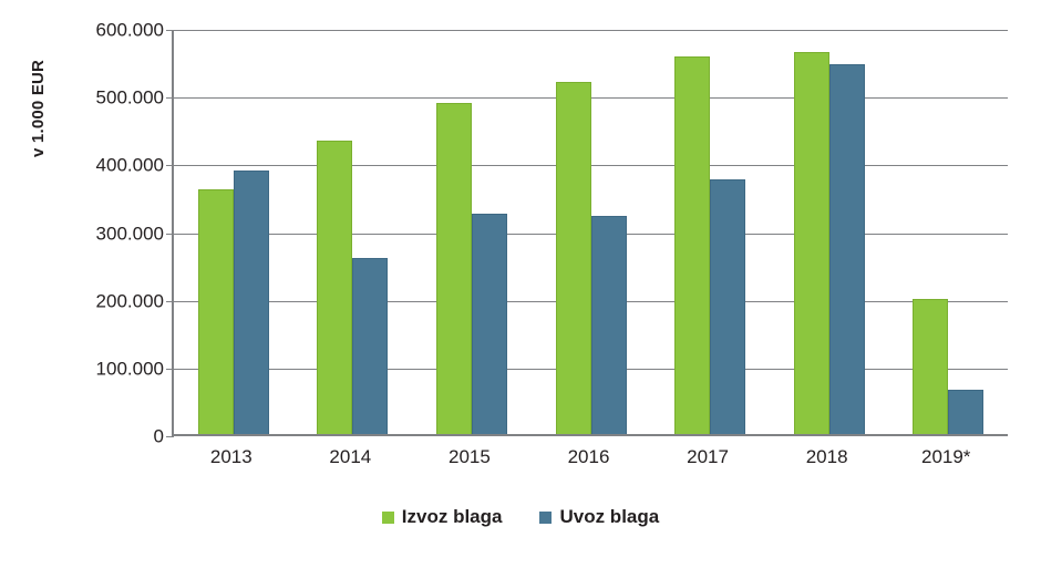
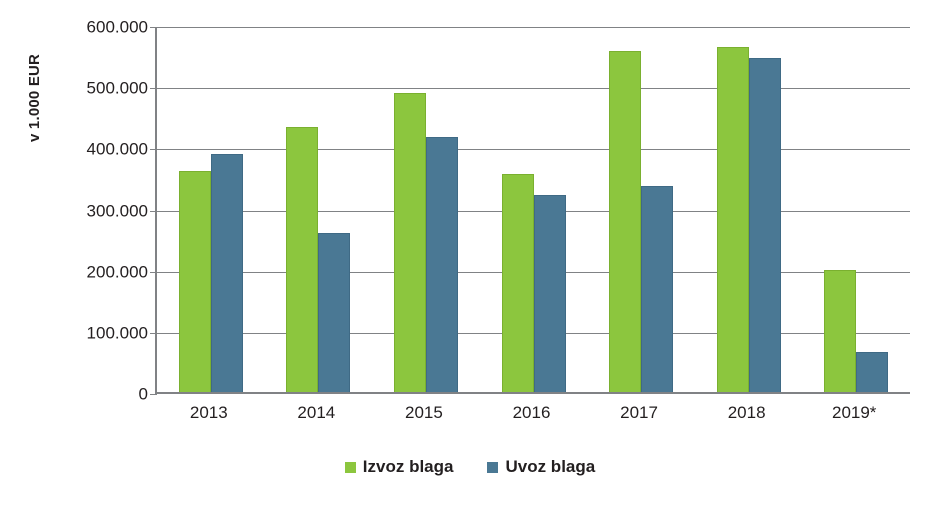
Uvoz blaga/2015: 330000 -> 420000
Izvoz blaga/2016: 520000 -> 360000
Uvoz blaga/2017: 380000 -> 340000
